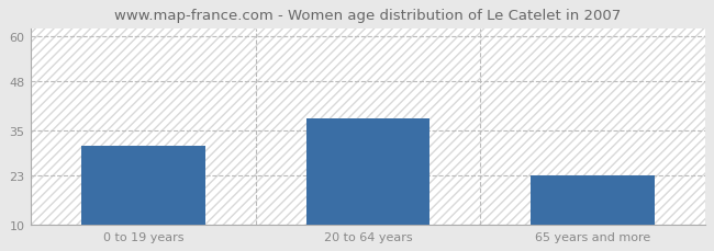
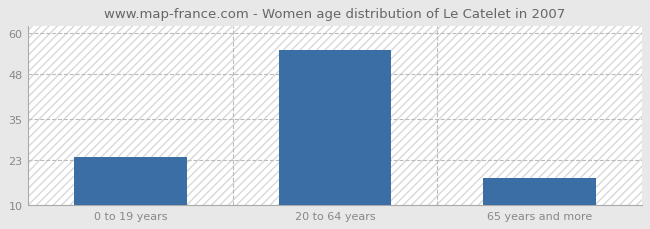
0 to 19 years: 31 -> 24
20 to 64 years: 38 -> 55
65 years and more: 23 -> 18
